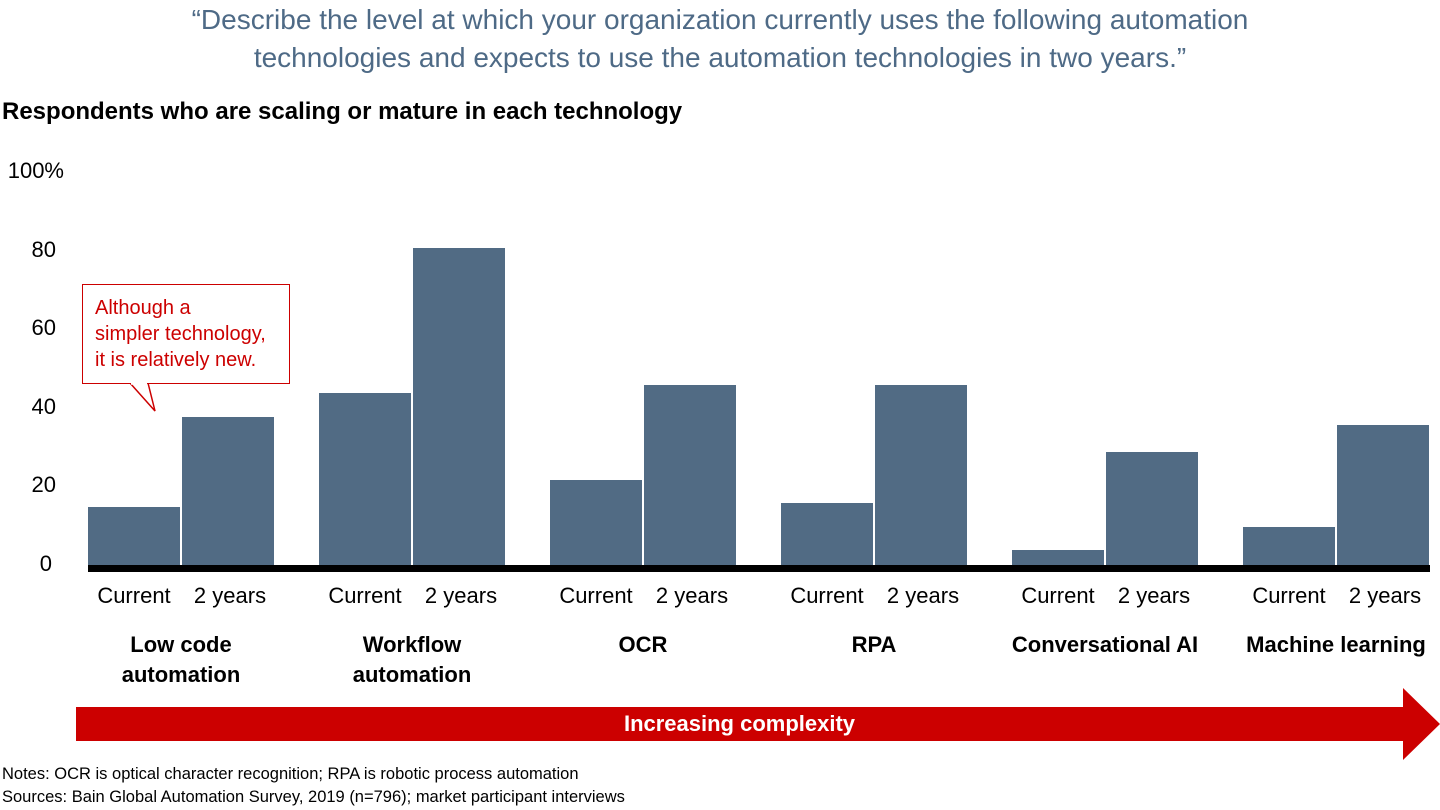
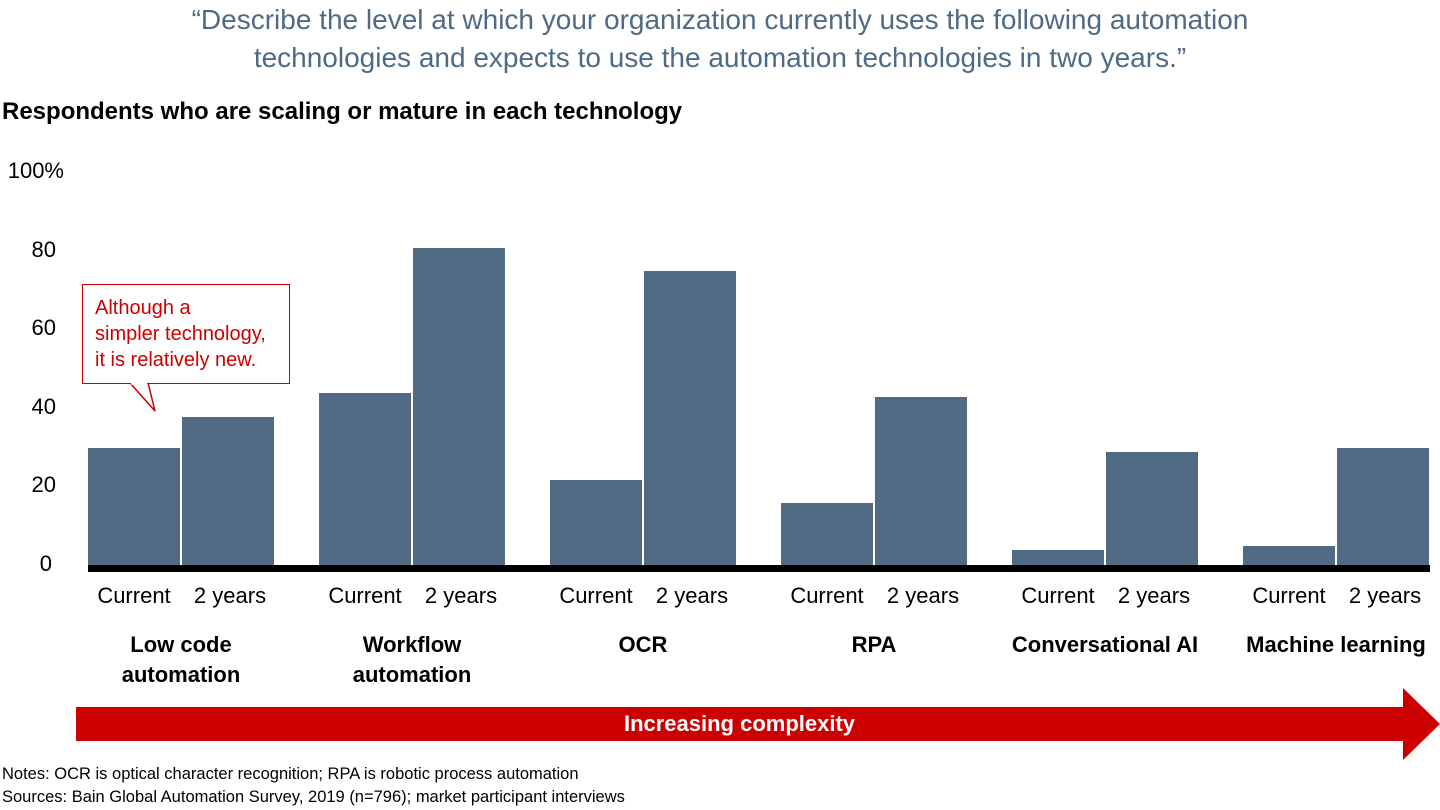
Current/Low code automation: 15 -> 30
2 years/OCR: 46 -> 75
2 years/RPA: 46 -> 43
Current/Machine learning: 10 -> 5
2 years/Machine learning: 36 -> 30
